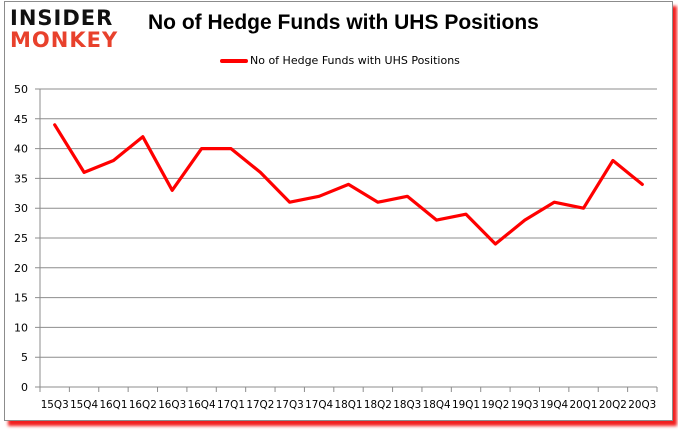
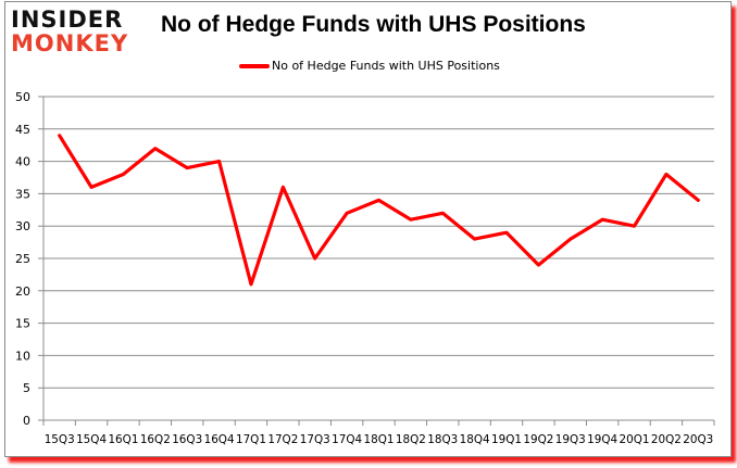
16Q3: 33 -> 39
17Q1: 40 -> 21
17Q3: 31 -> 25
